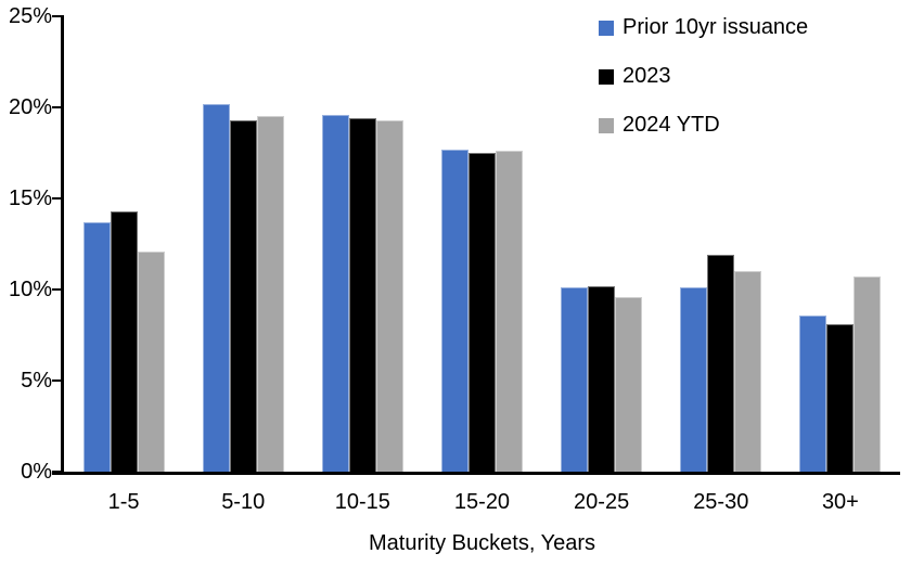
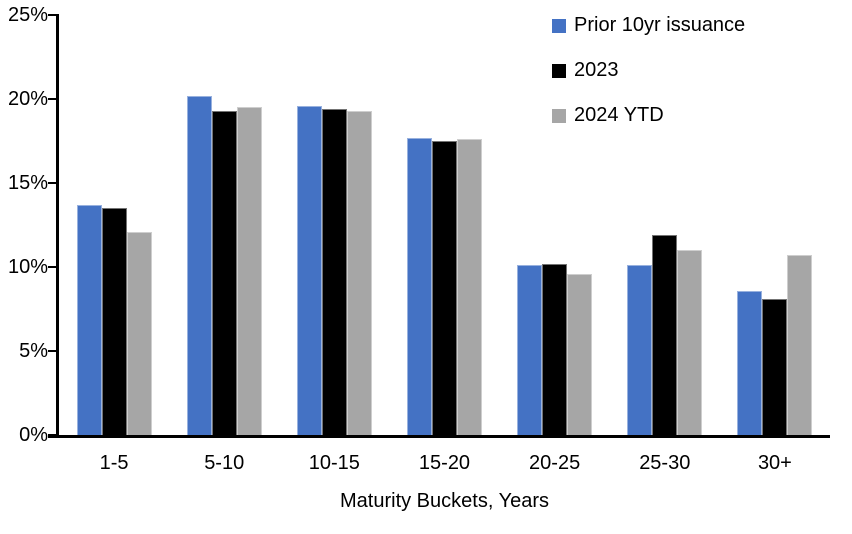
2023/1-5: 14.3% -> 13.5%
